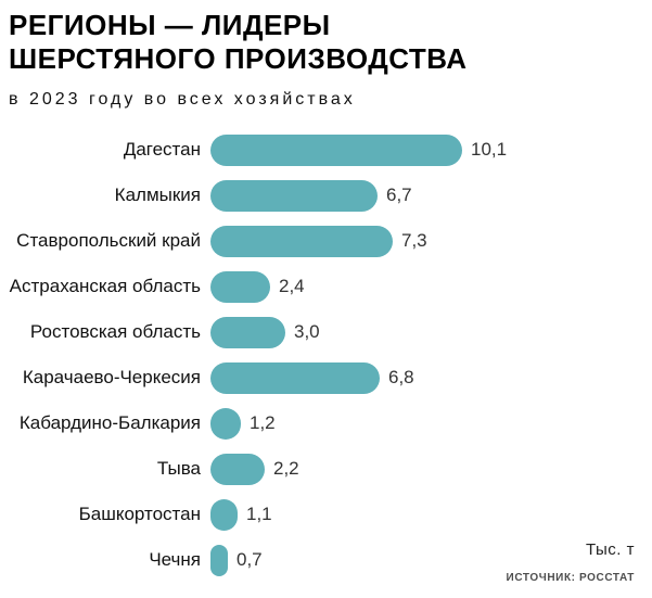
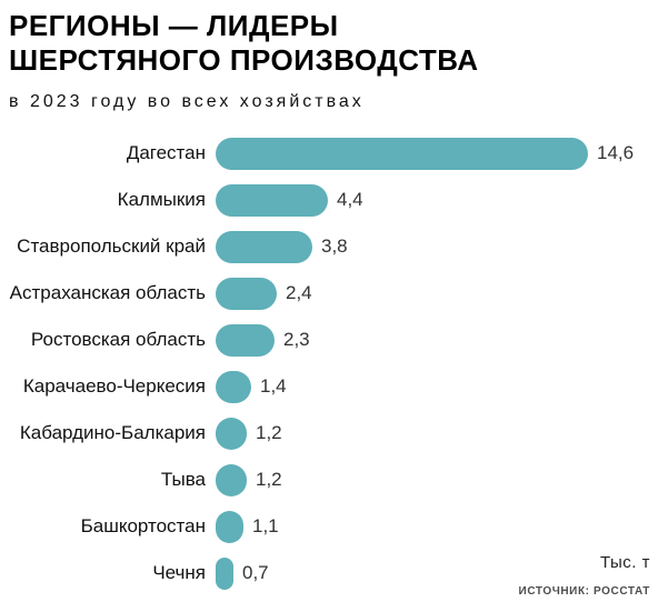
Дагестан: 10,1 -> 14,6
Калмыкия: 6,7 -> 4,4
Ставропольский край: 7,3 -> 3,8
Ростовская область: 3,0 -> 2,3
Карачаево-Черкесия: 6,8 -> 1,4
Тыва: 2,2 -> 1,2
